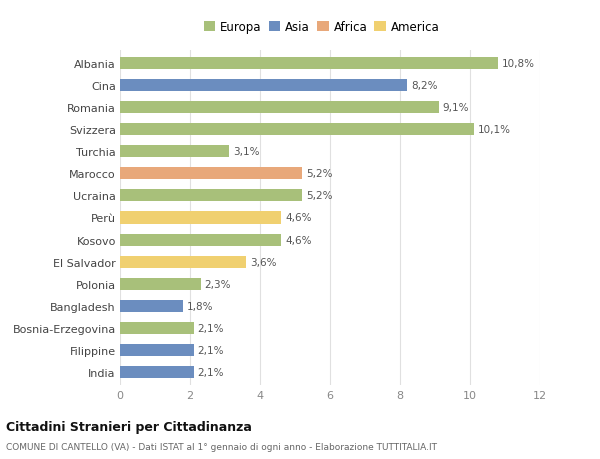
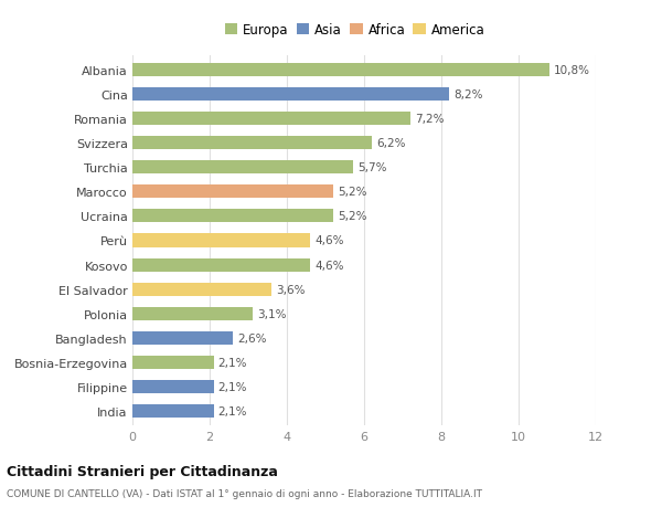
Romania: 9,1% -> 7,2%
Svizzera: 10,1% -> 6,2%
Turchia: 3,1% -> 5,7%
Polonia: 2,3% -> 3,1%
Bangladesh: 1,8% -> 2,6%
